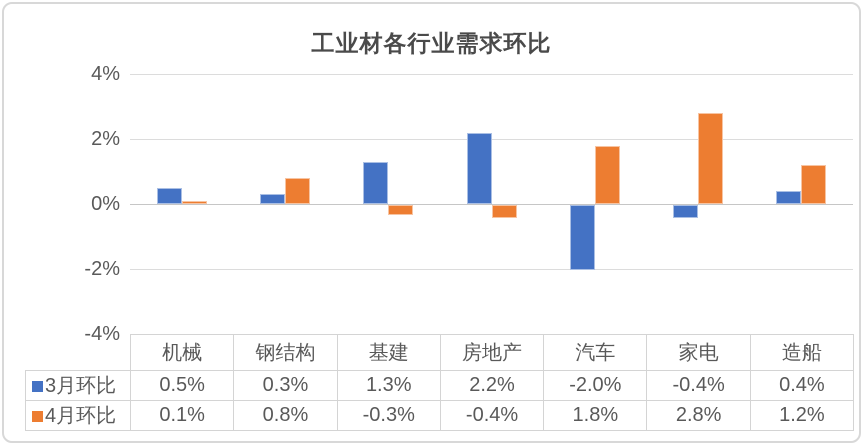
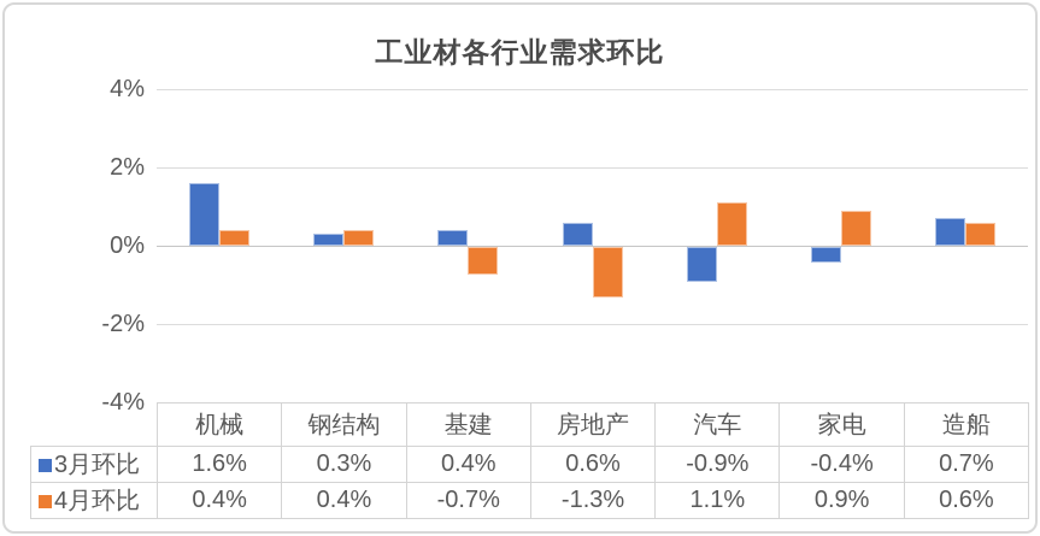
3月环比/机械: 0.5% -> 1.6%
4月环比/机械: 0.1% -> 0.4%
4月环比/钢结构: 0.8% -> 0.4%
3月环比/基建: 1.3% -> 0.4%
4月环比/基建: -0.3% -> -0.7%
3月环比/房地产: 2.2% -> 0.6%
4月环比/房地产: -0.4% -> -1.3%
3月环比/汽车: -2.0% -> -0.9%
4月环比/汽车: 1.8% -> 1.1%
4月环比/家电: 2.8% -> 0.9%
3月环比/造船: 0.4% -> 0.7%
4月环比/造船: 1.2% -> 0.6%
